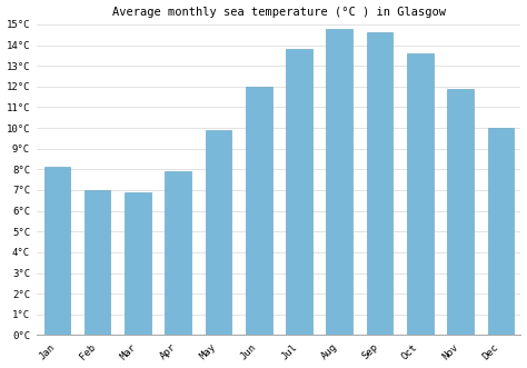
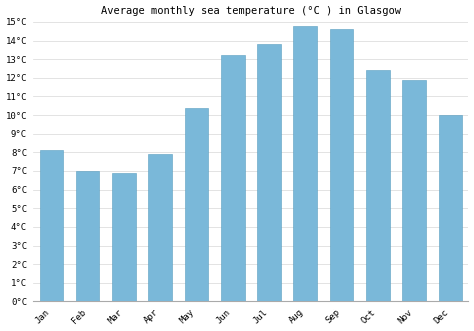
May: 9.9°C -> 10.4°C
Jun: 12.0°C -> 13.2°C
Oct: 13.6°C -> 12.4°C
